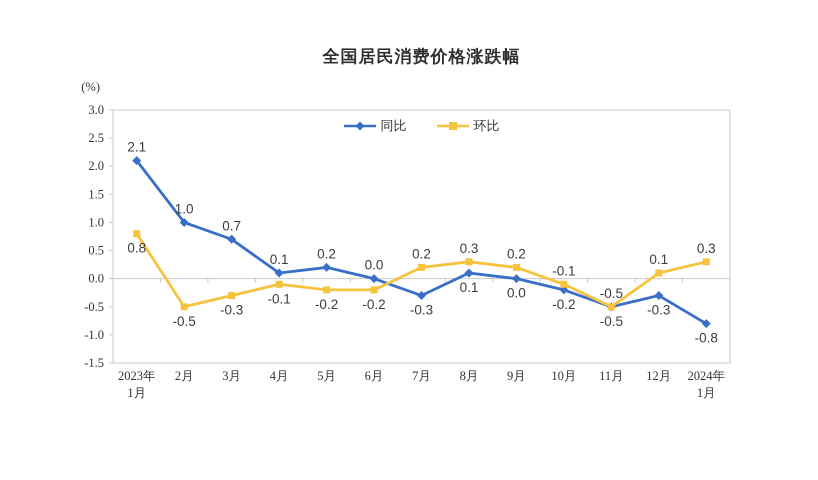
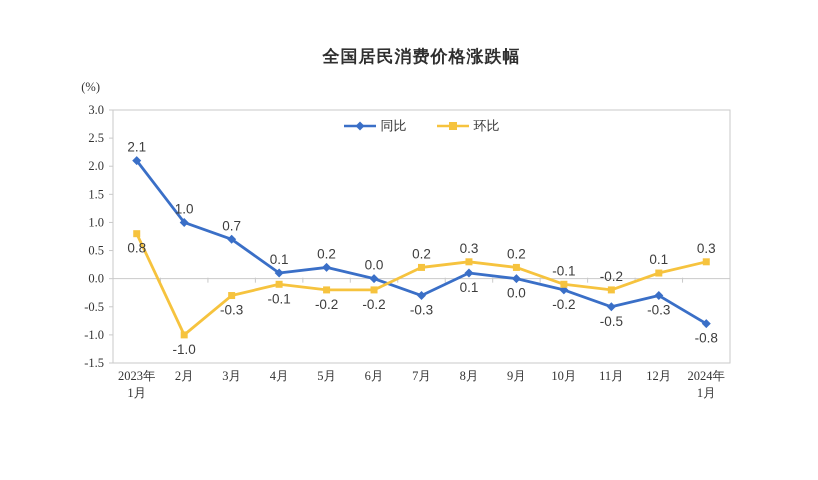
环比/2月: -0.5 -> -1.0
环比/11月: -0.5 -> -0.2
